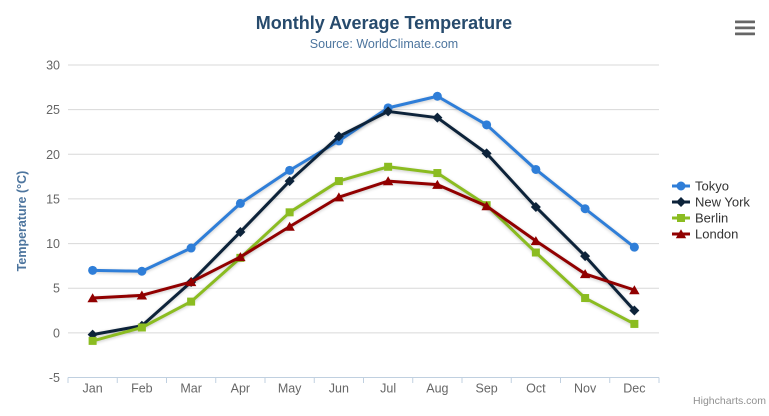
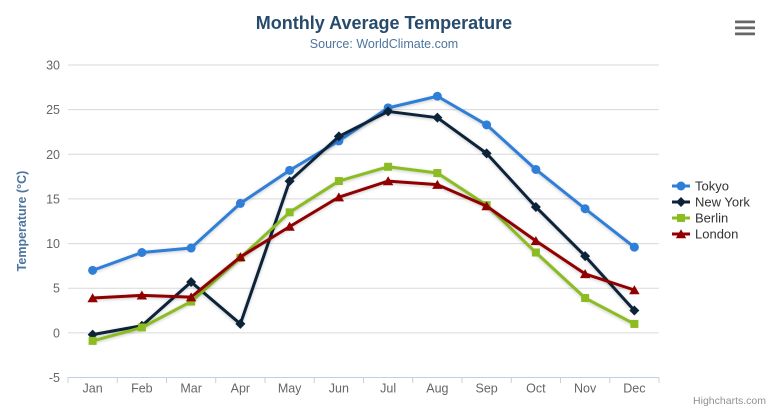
Tokyo/Feb: 7 -> 9
London/Mar: 6 -> 4
New York/Apr: 11 -> 1
